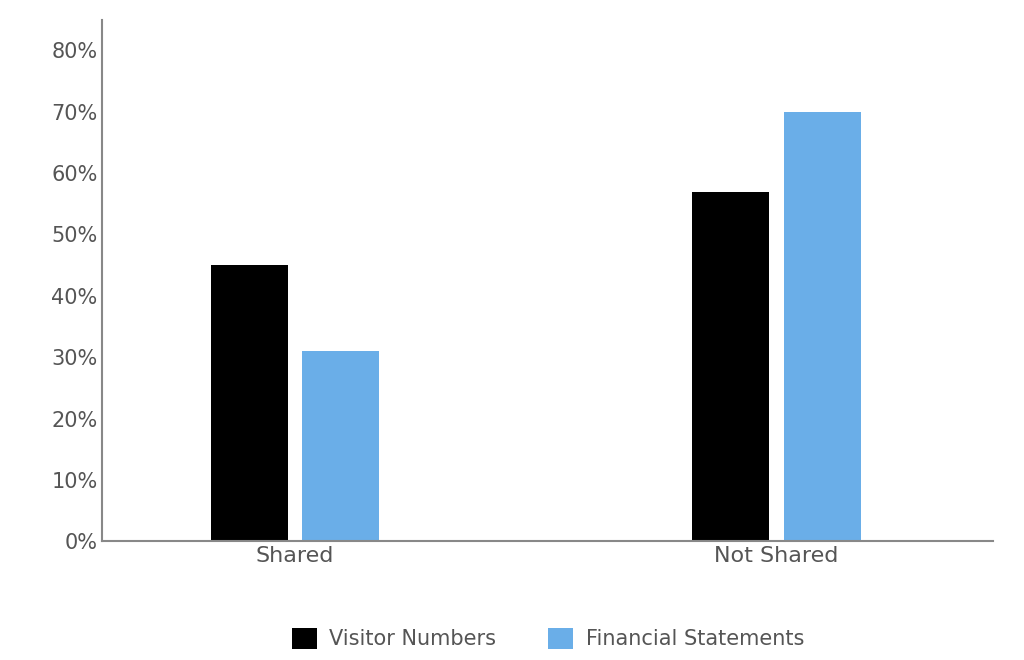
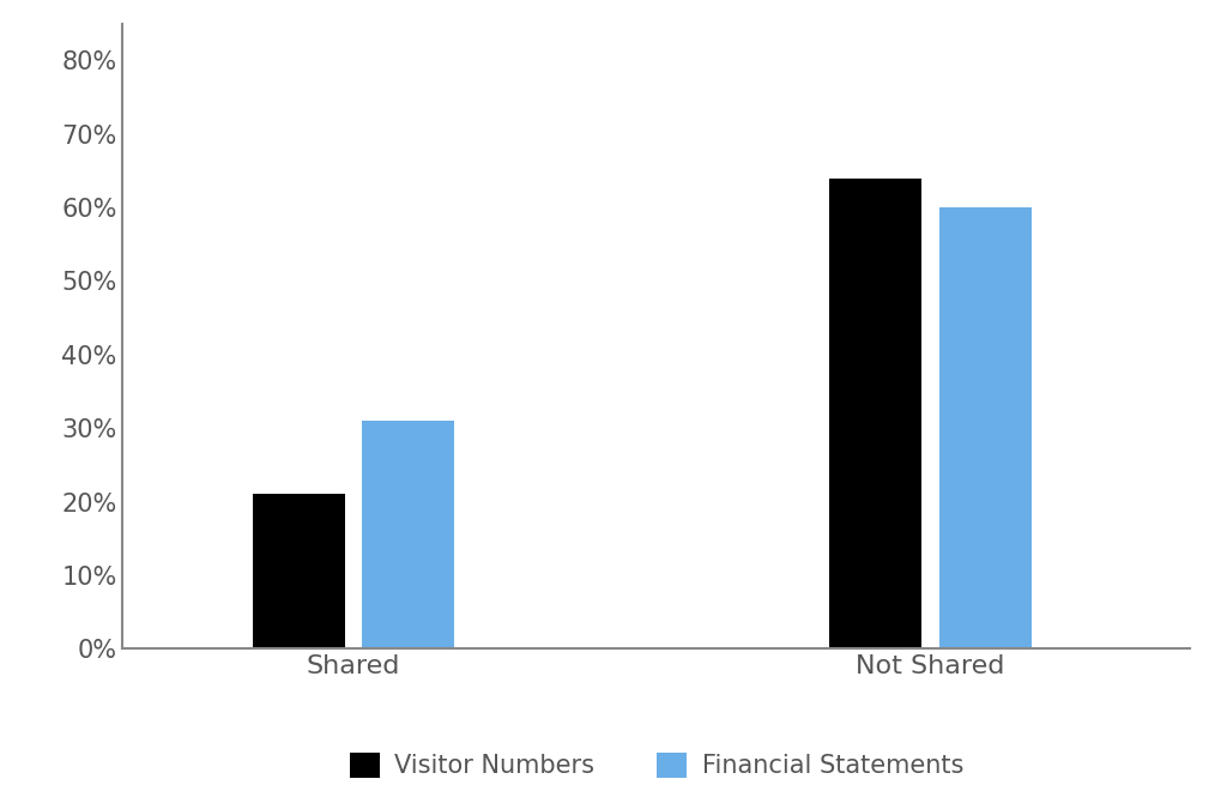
Visitor Numbers/Shared: 45% -> 21%
Visitor Numbers/Not Shared: 57% -> 64%
Financial Statements/Not Shared: 70% -> 60%
